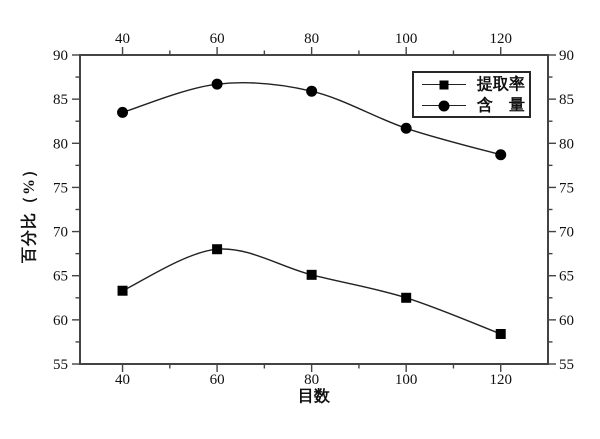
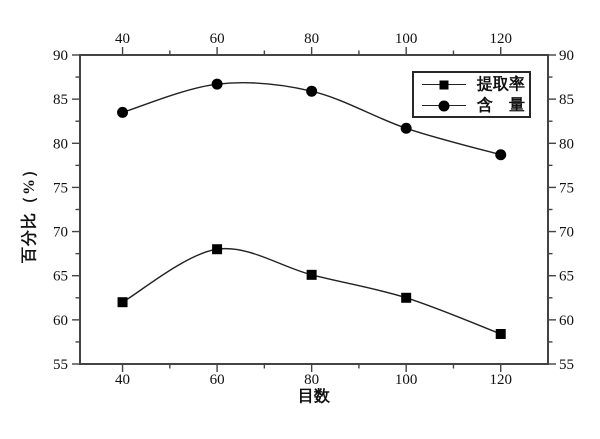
提取率/40: 63 -> 62
